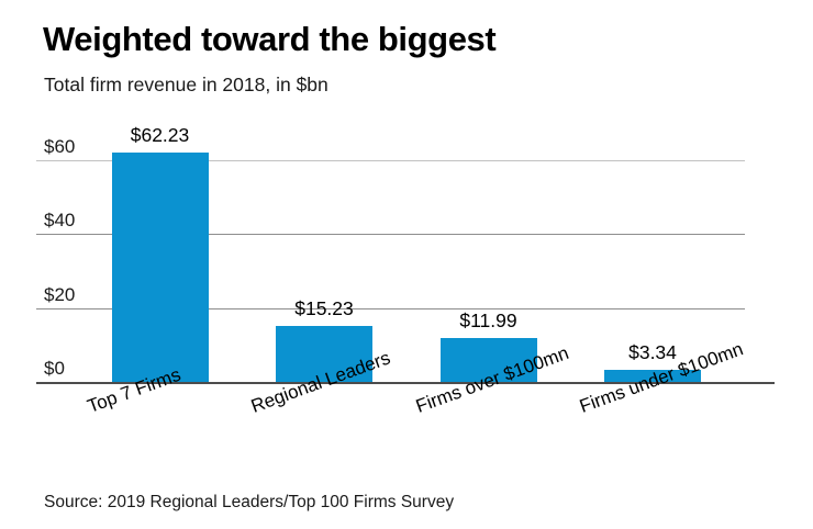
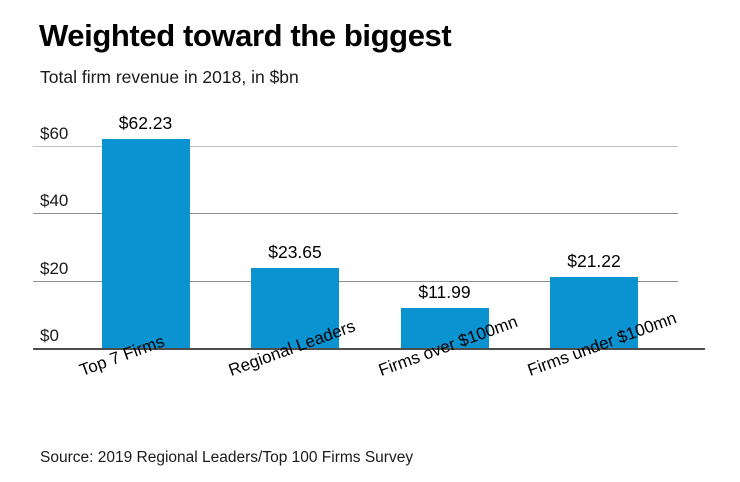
Regional Leaders: $15.23 -> $23.65
Firms under $100mn: $3.34 -> $21.22
